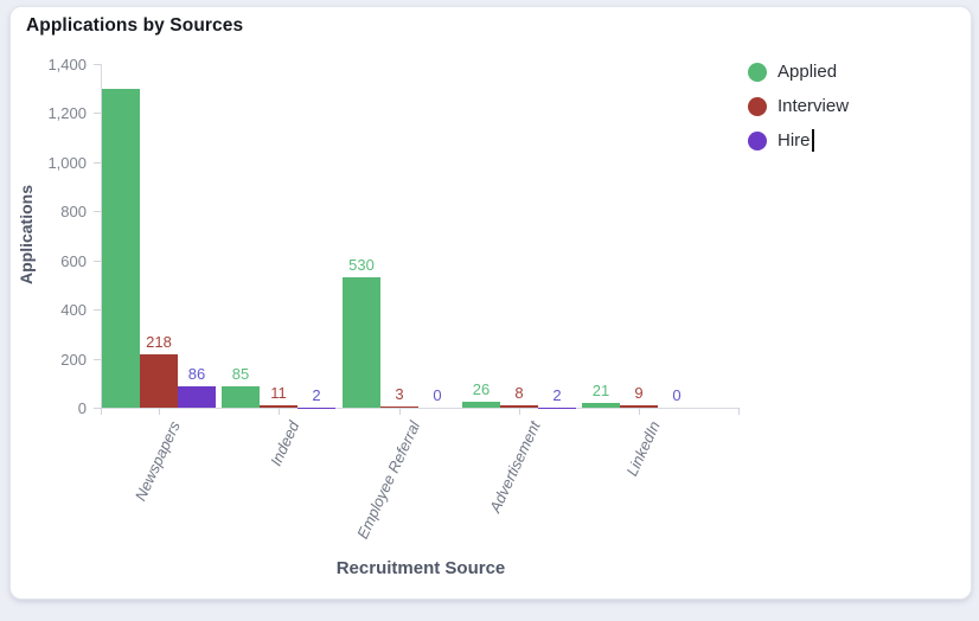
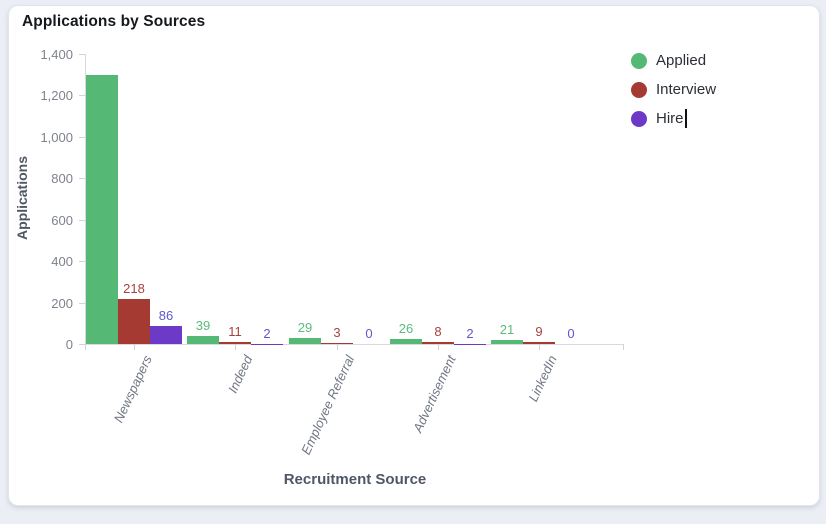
Applied/Indeed: 85 -> 39
Applied/Employee Referral: 530 -> 29
